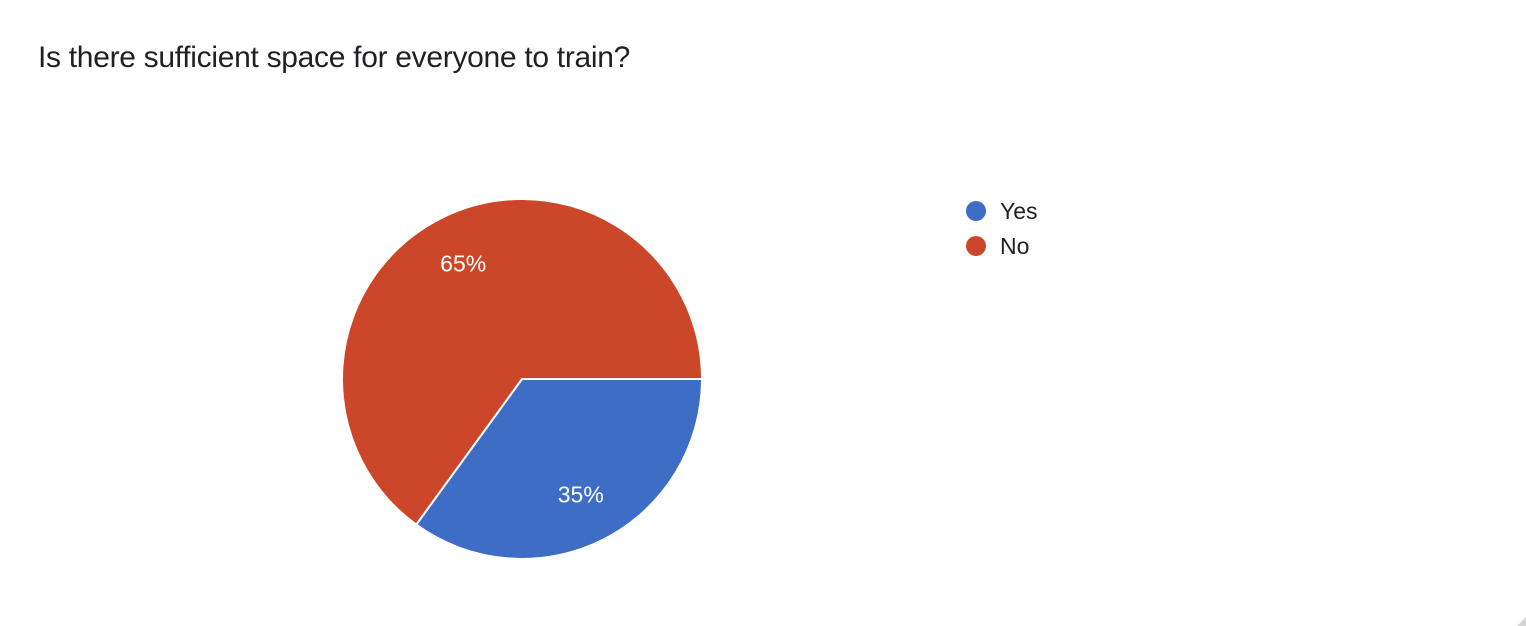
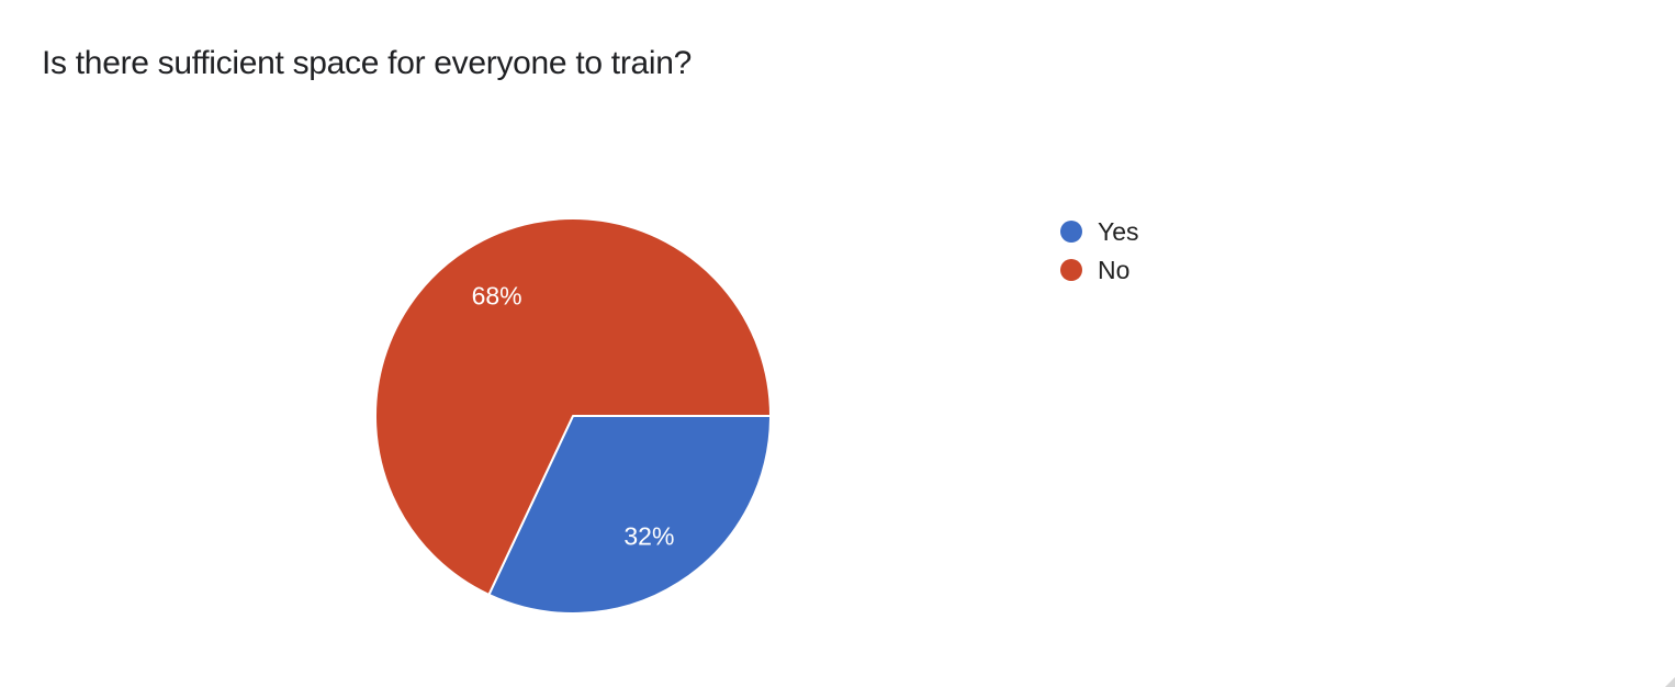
Yes: 35% -> 32%
No: 65% -> 68%
